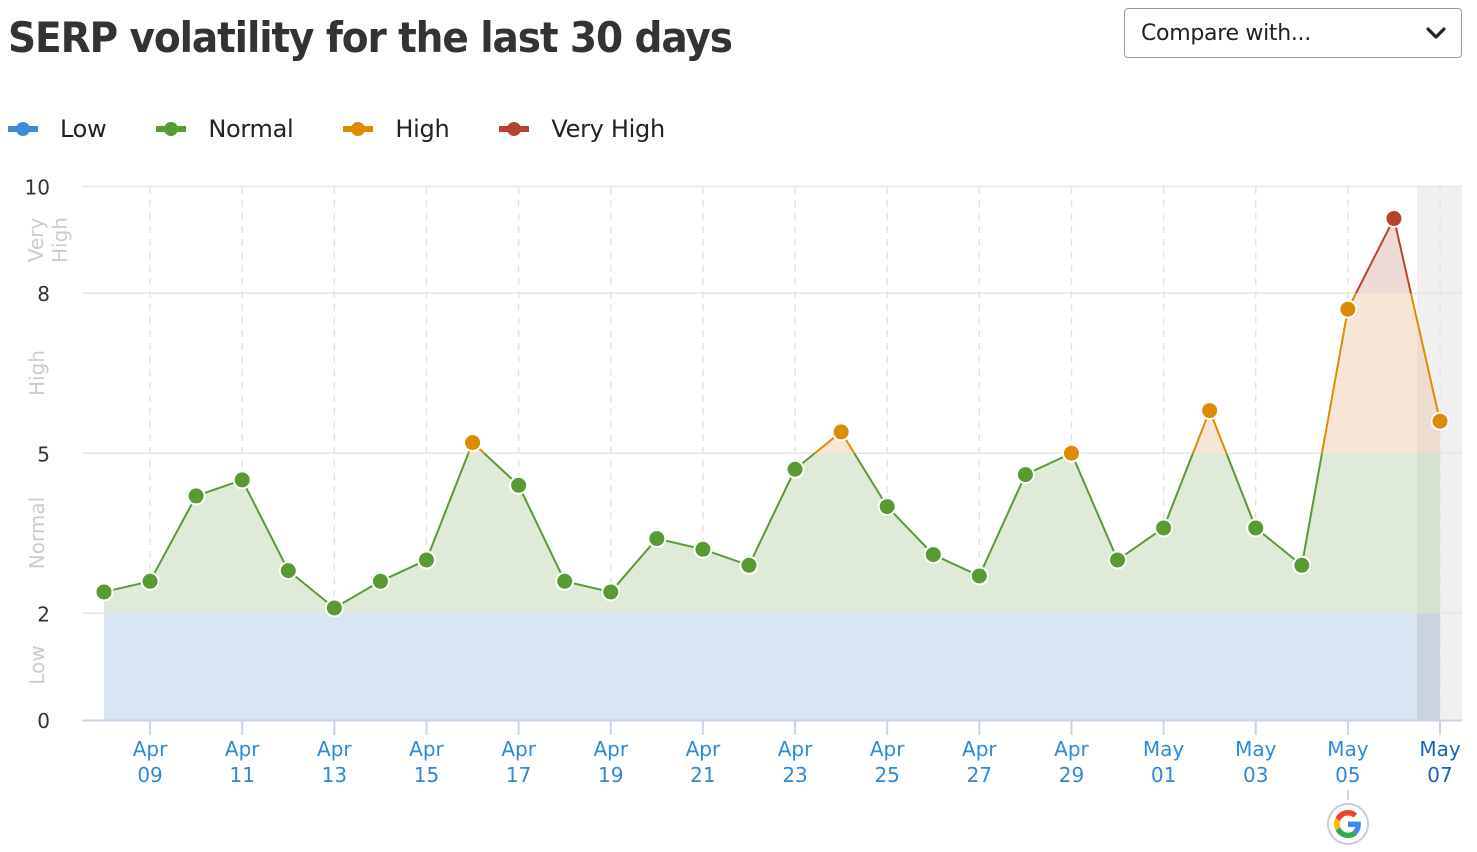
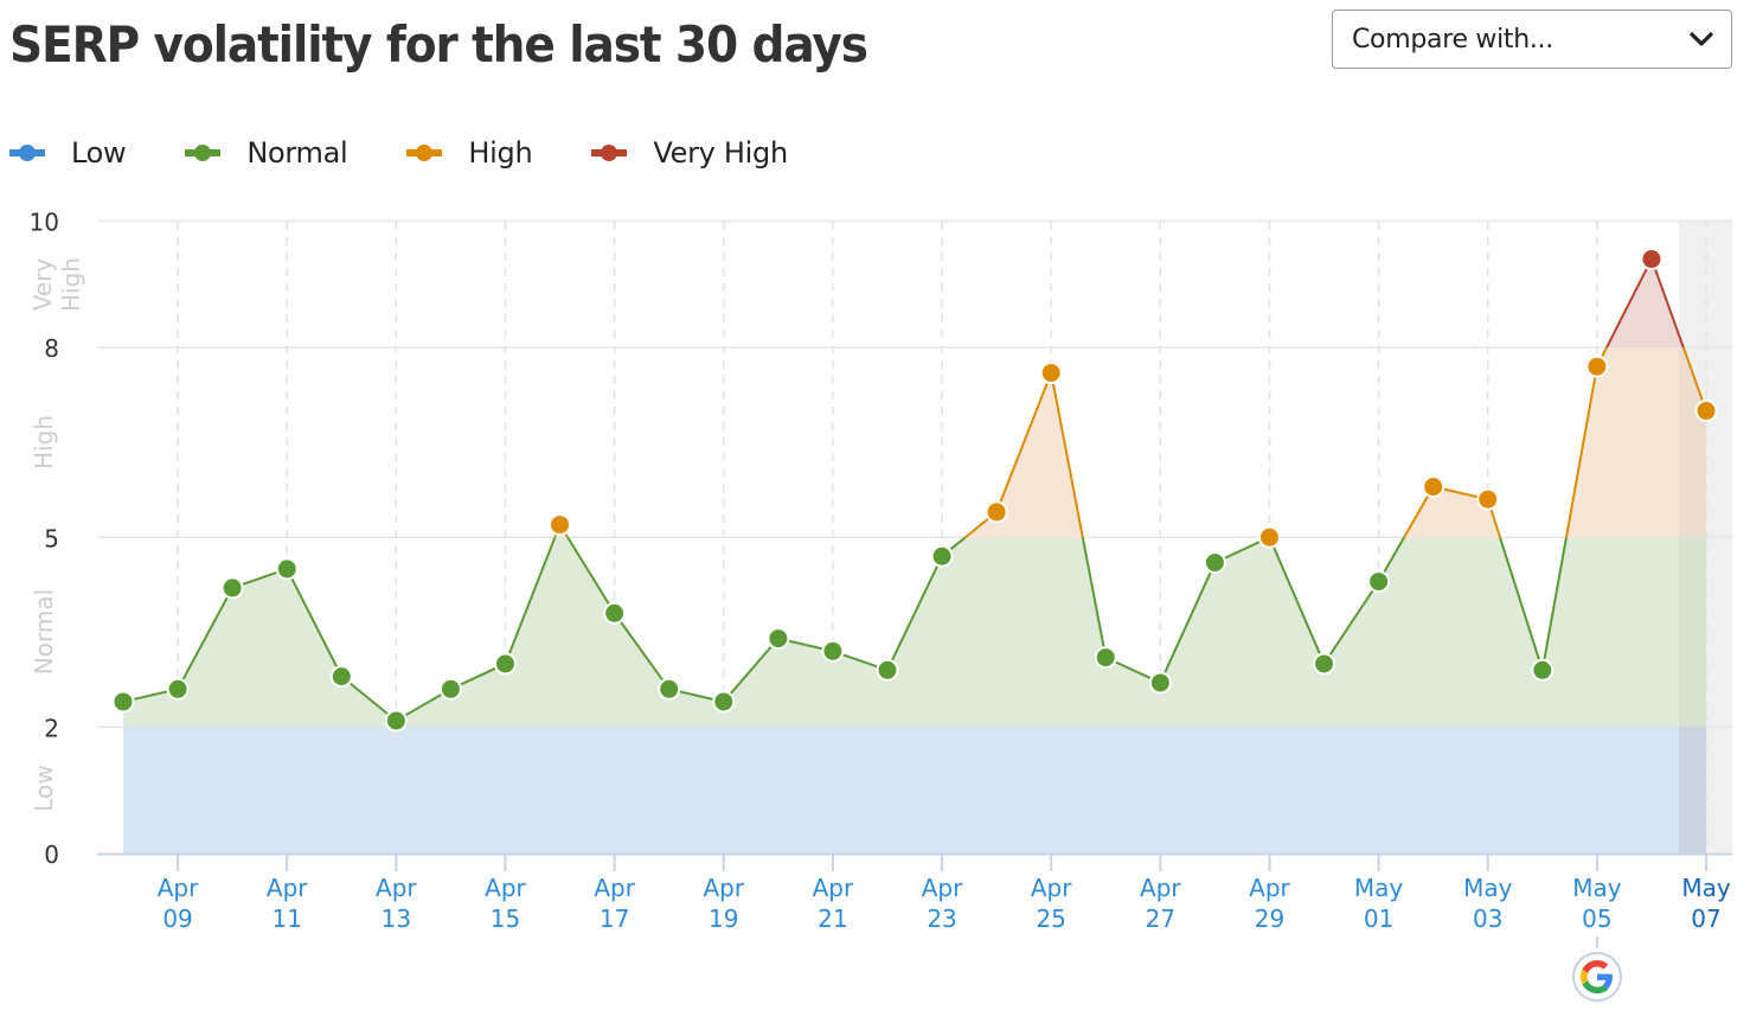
Apr 17: 4.4 -> 3.8
Apr 25: 4.0 -> 7.6
May 01: 3.6 -> 4.3
May 03: 3.6 -> 5.6
May 07: 5.6 -> 7.0
